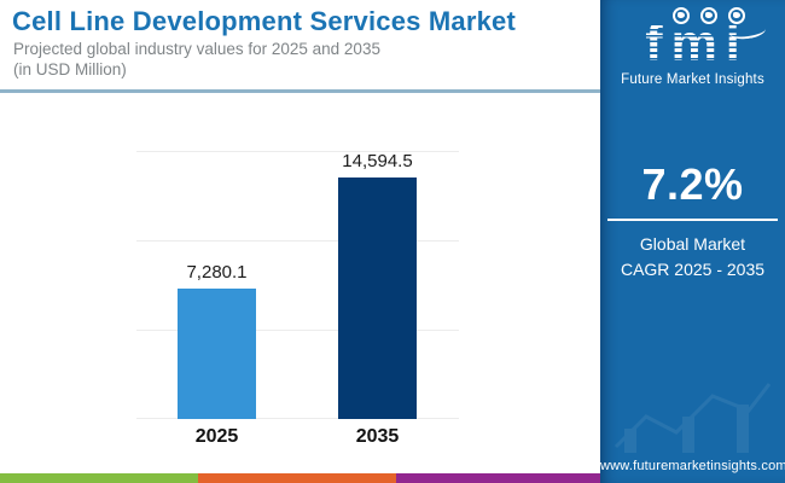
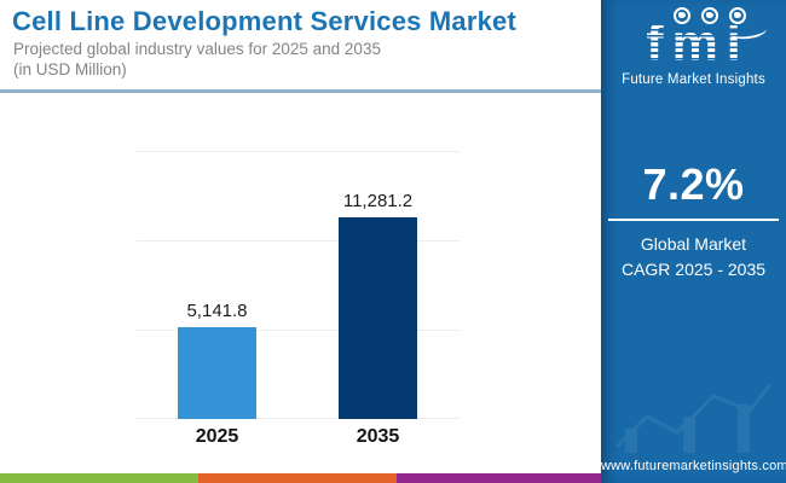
2025: 7,280.1 -> 5,141.8
2035: 14,594.5 -> 11,281.2
